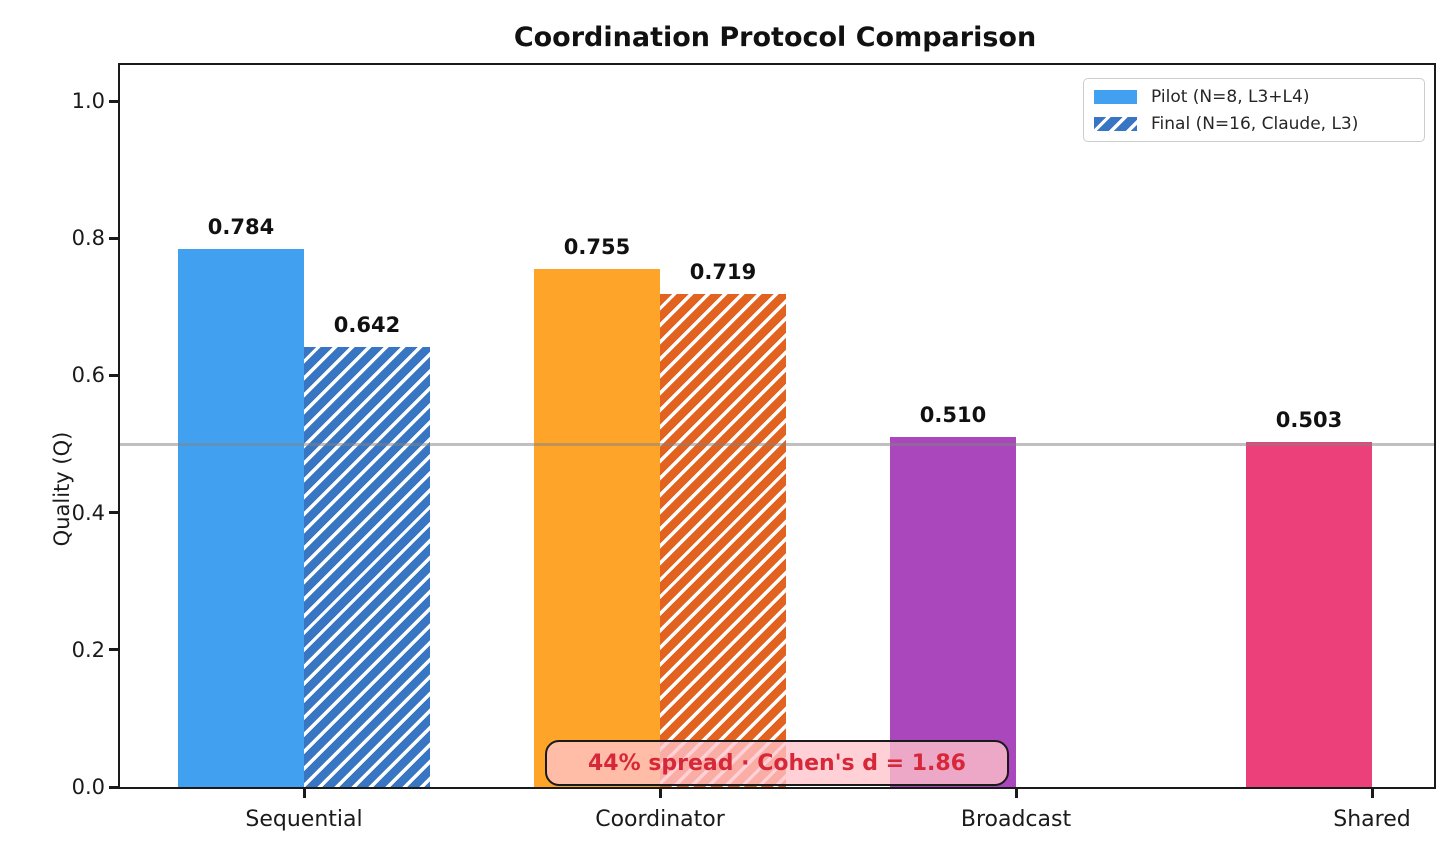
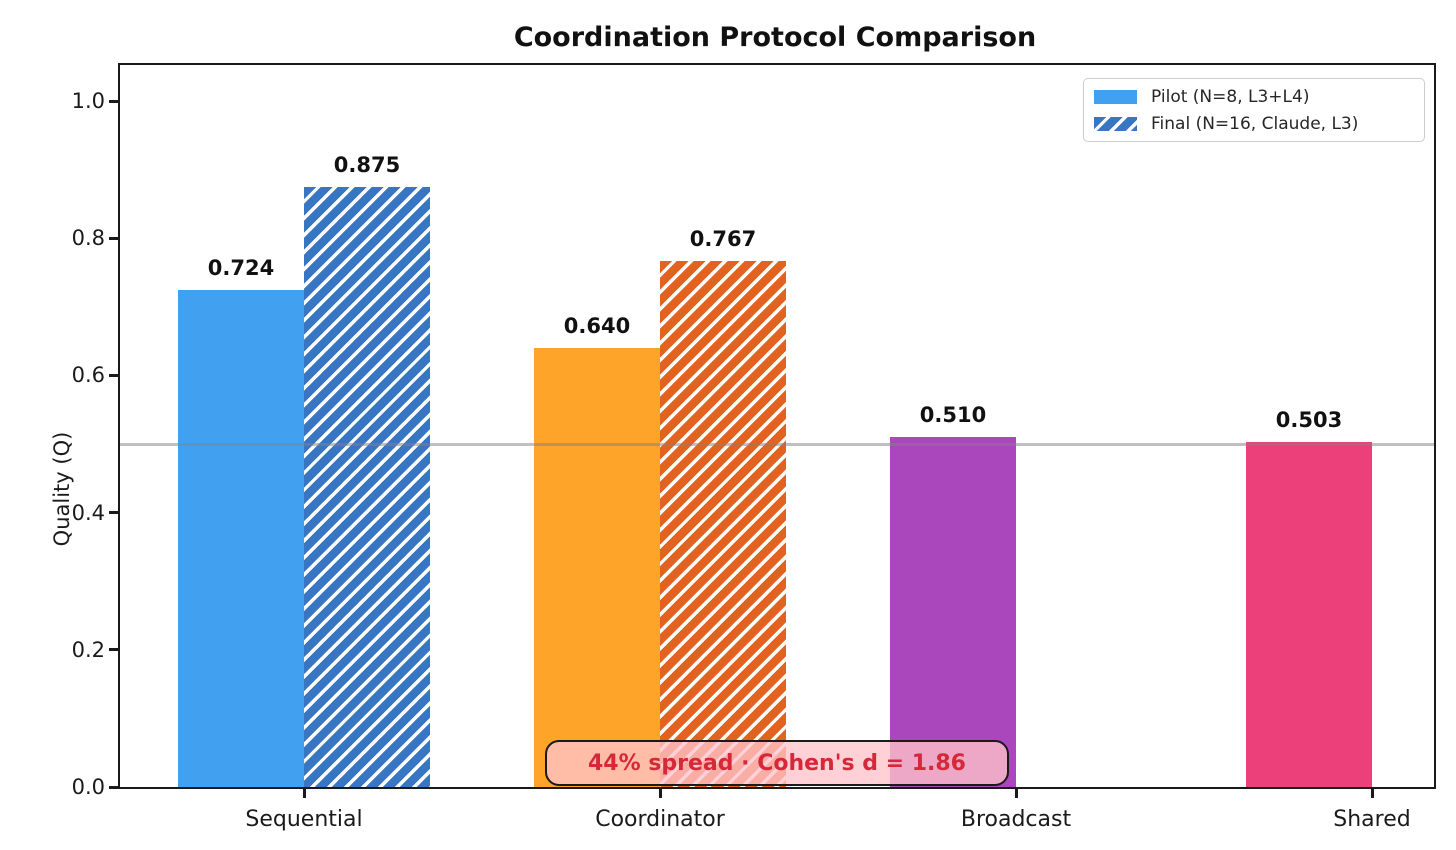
Pilot (N=8, L3+L4)/Sequential: 0.784 -> 0.724
Final (N=16, Claude, L3)/Sequential: 0.642 -> 0.875
Pilot (N=8, L3+L4)/Coordinator: 0.755 -> 0.640
Final (N=16, Claude, L3)/Coordinator: 0.719 -> 0.767
